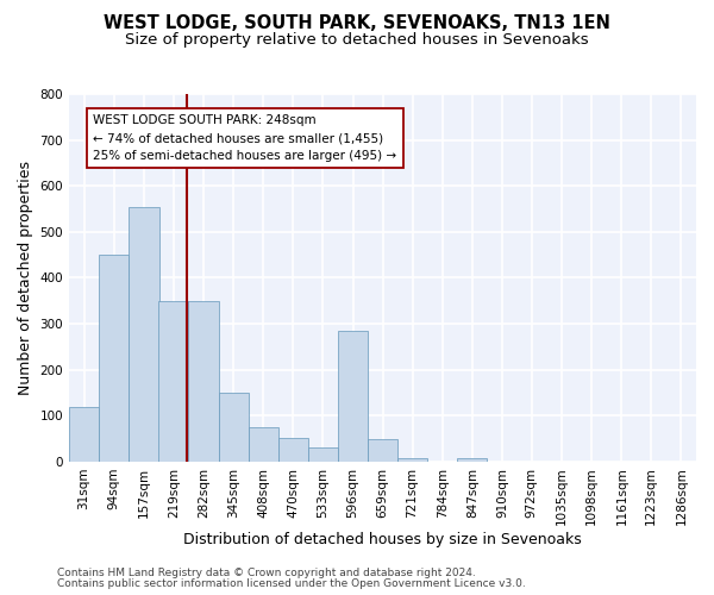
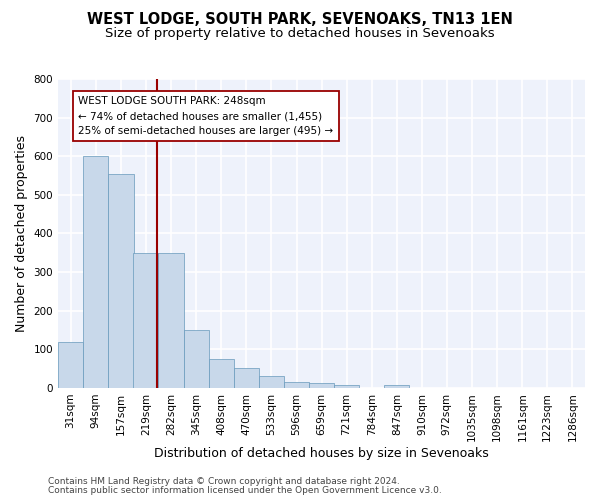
94sqm: 450 -> 600
596sqm: 285 -> 14
659sqm: 50 -> 12
